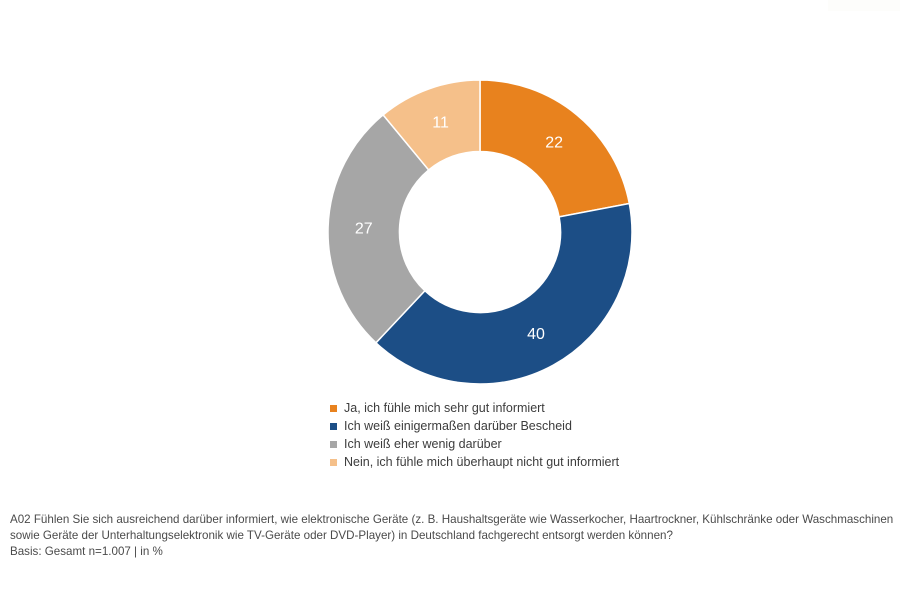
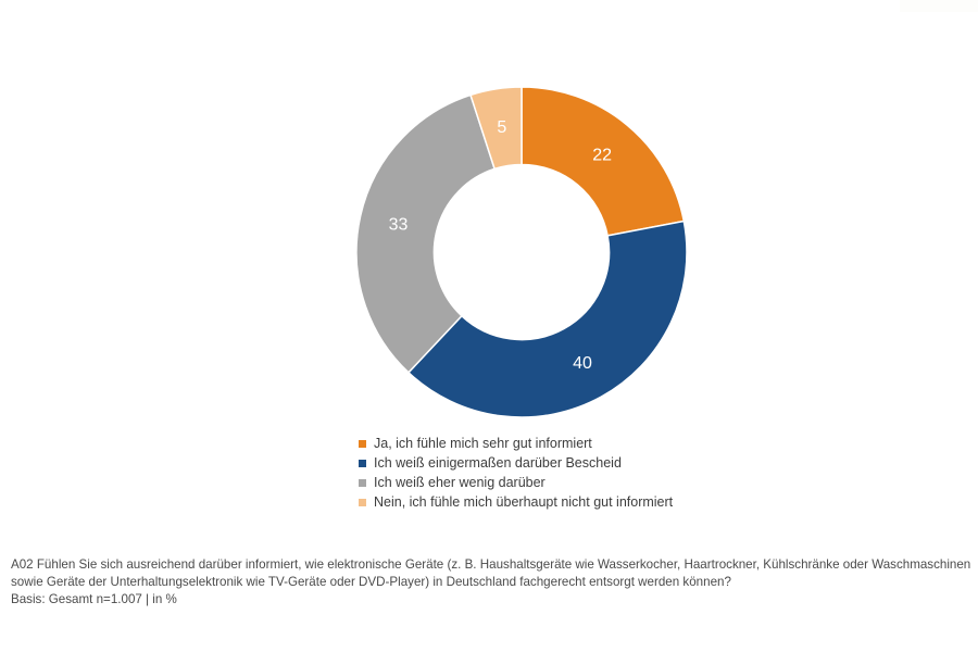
Ich weiß eher wenig darüber: 27 -> 33
Nein, ich fühle mich überhaupt nicht gut informiert: 11 -> 5
